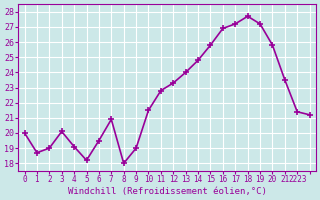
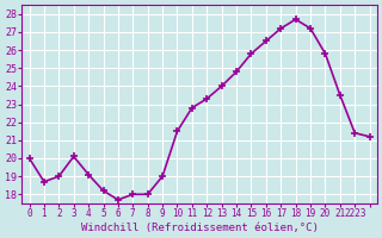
6: 19.5 -> 17.7
7: 20.9 -> 18.0
16: 26.9 -> 26.5
